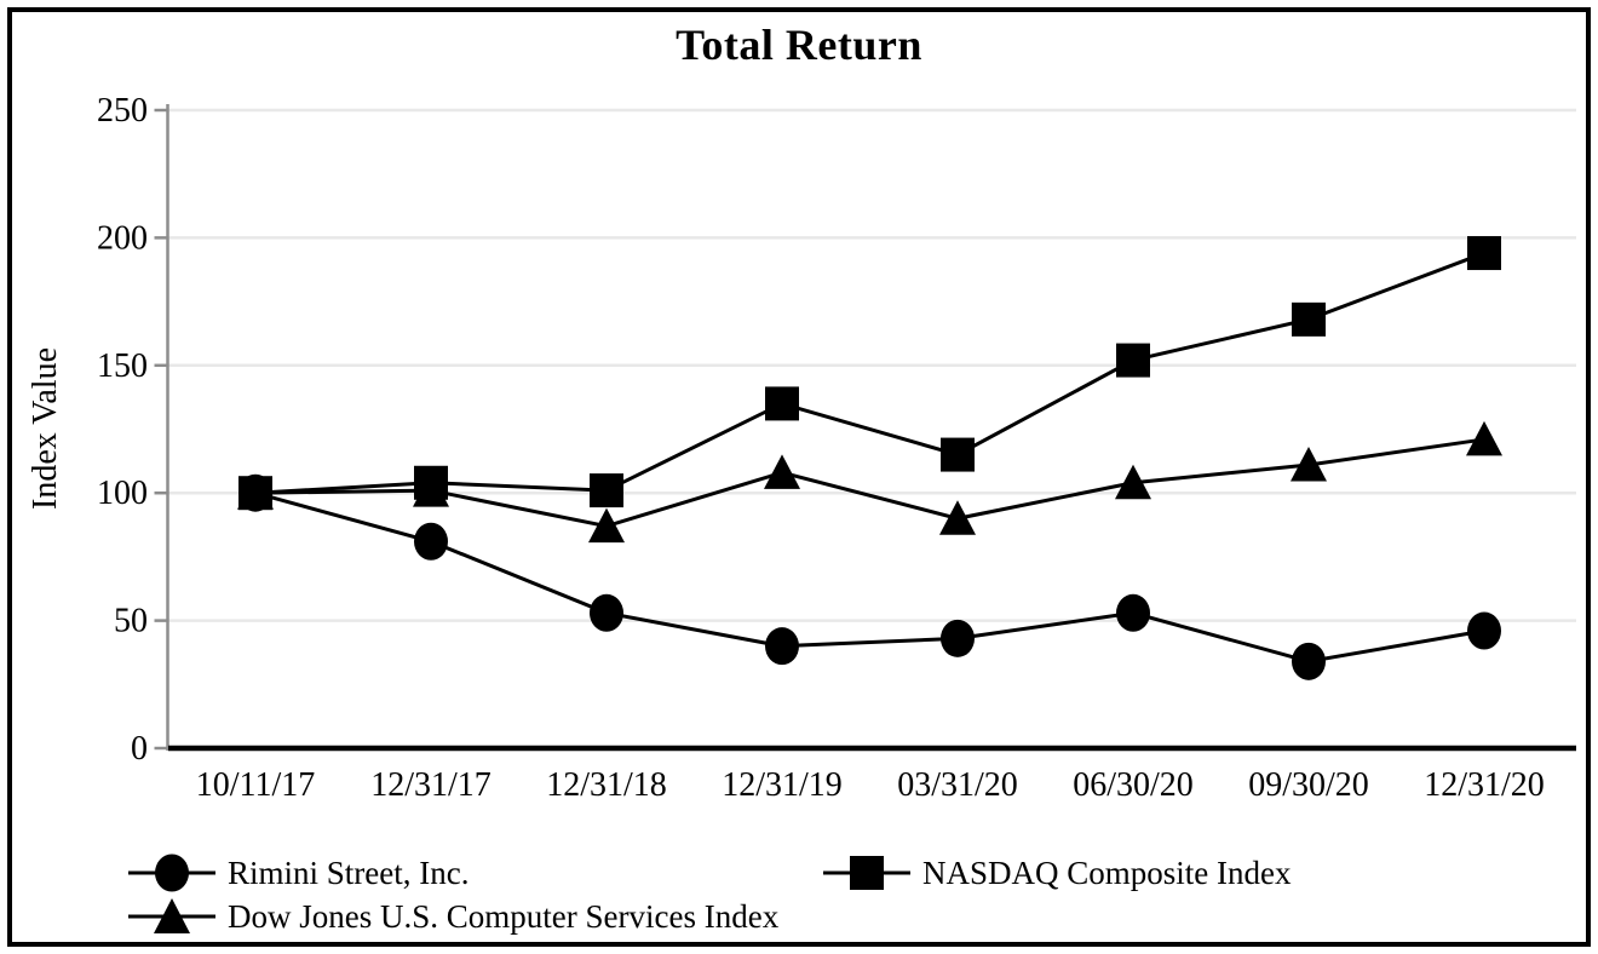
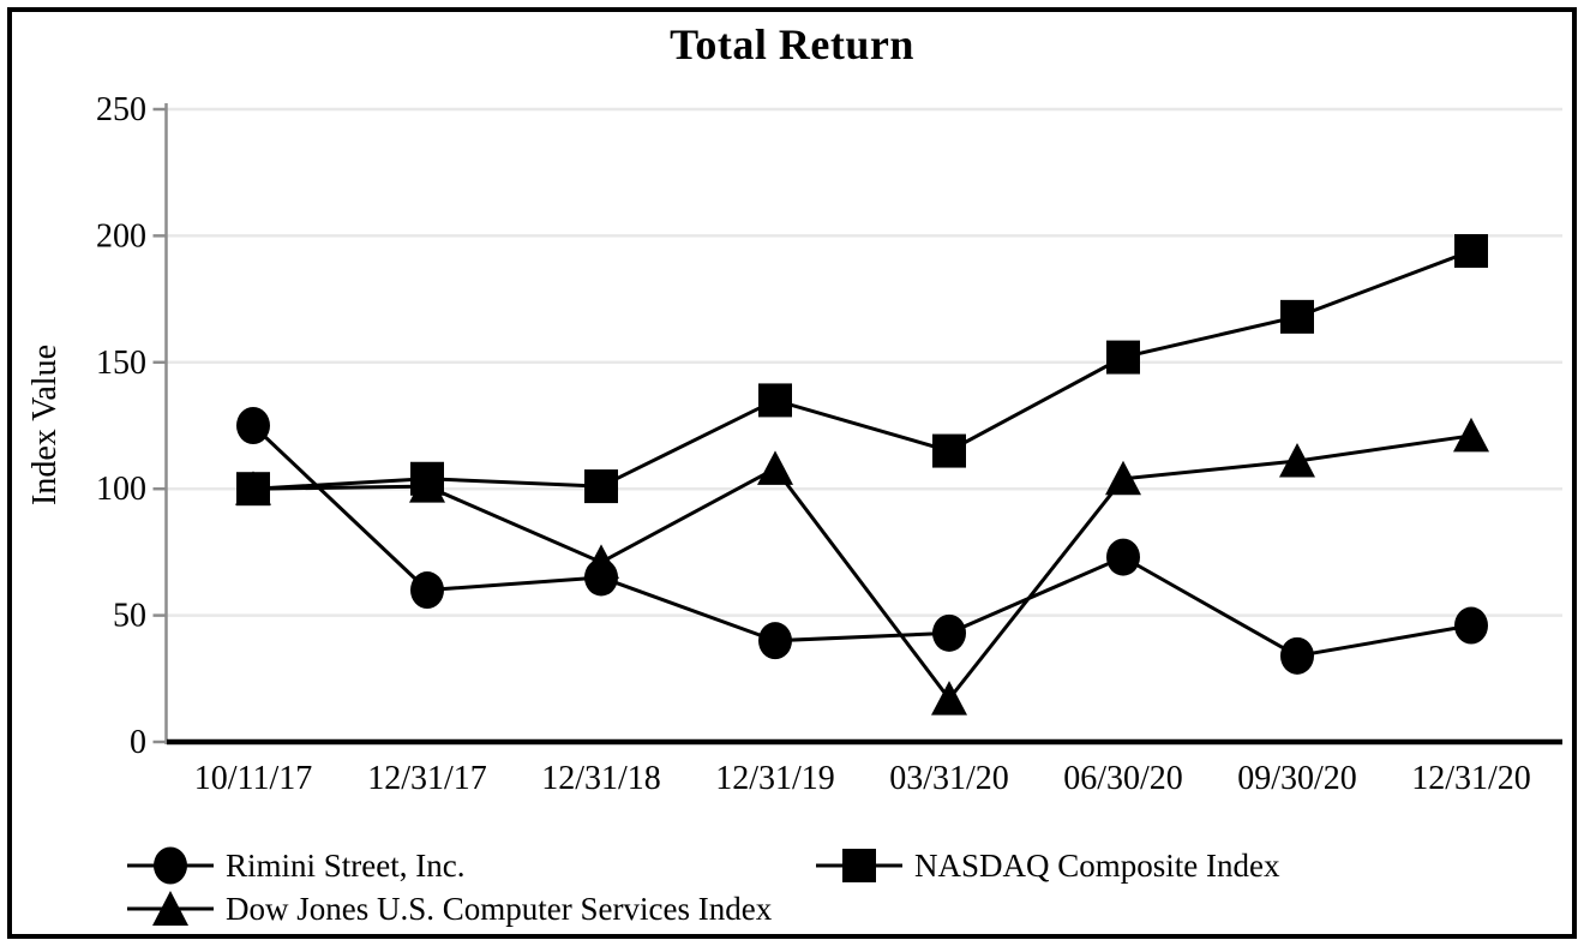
Rimini Street, Inc./10/11/17: 100 -> 125
Rimini Street, Inc./12/31/17: 81 -> 60
Rimini Street, Inc./12/31/18: 53 -> 65
Dow Jones U.S. Computer Services Index/12/31/18: 87 -> 71
Dow Jones U.S. Computer Services Index/03/31/20: 90 -> 17
Rimini Street, Inc./06/30/20: 53 -> 73
